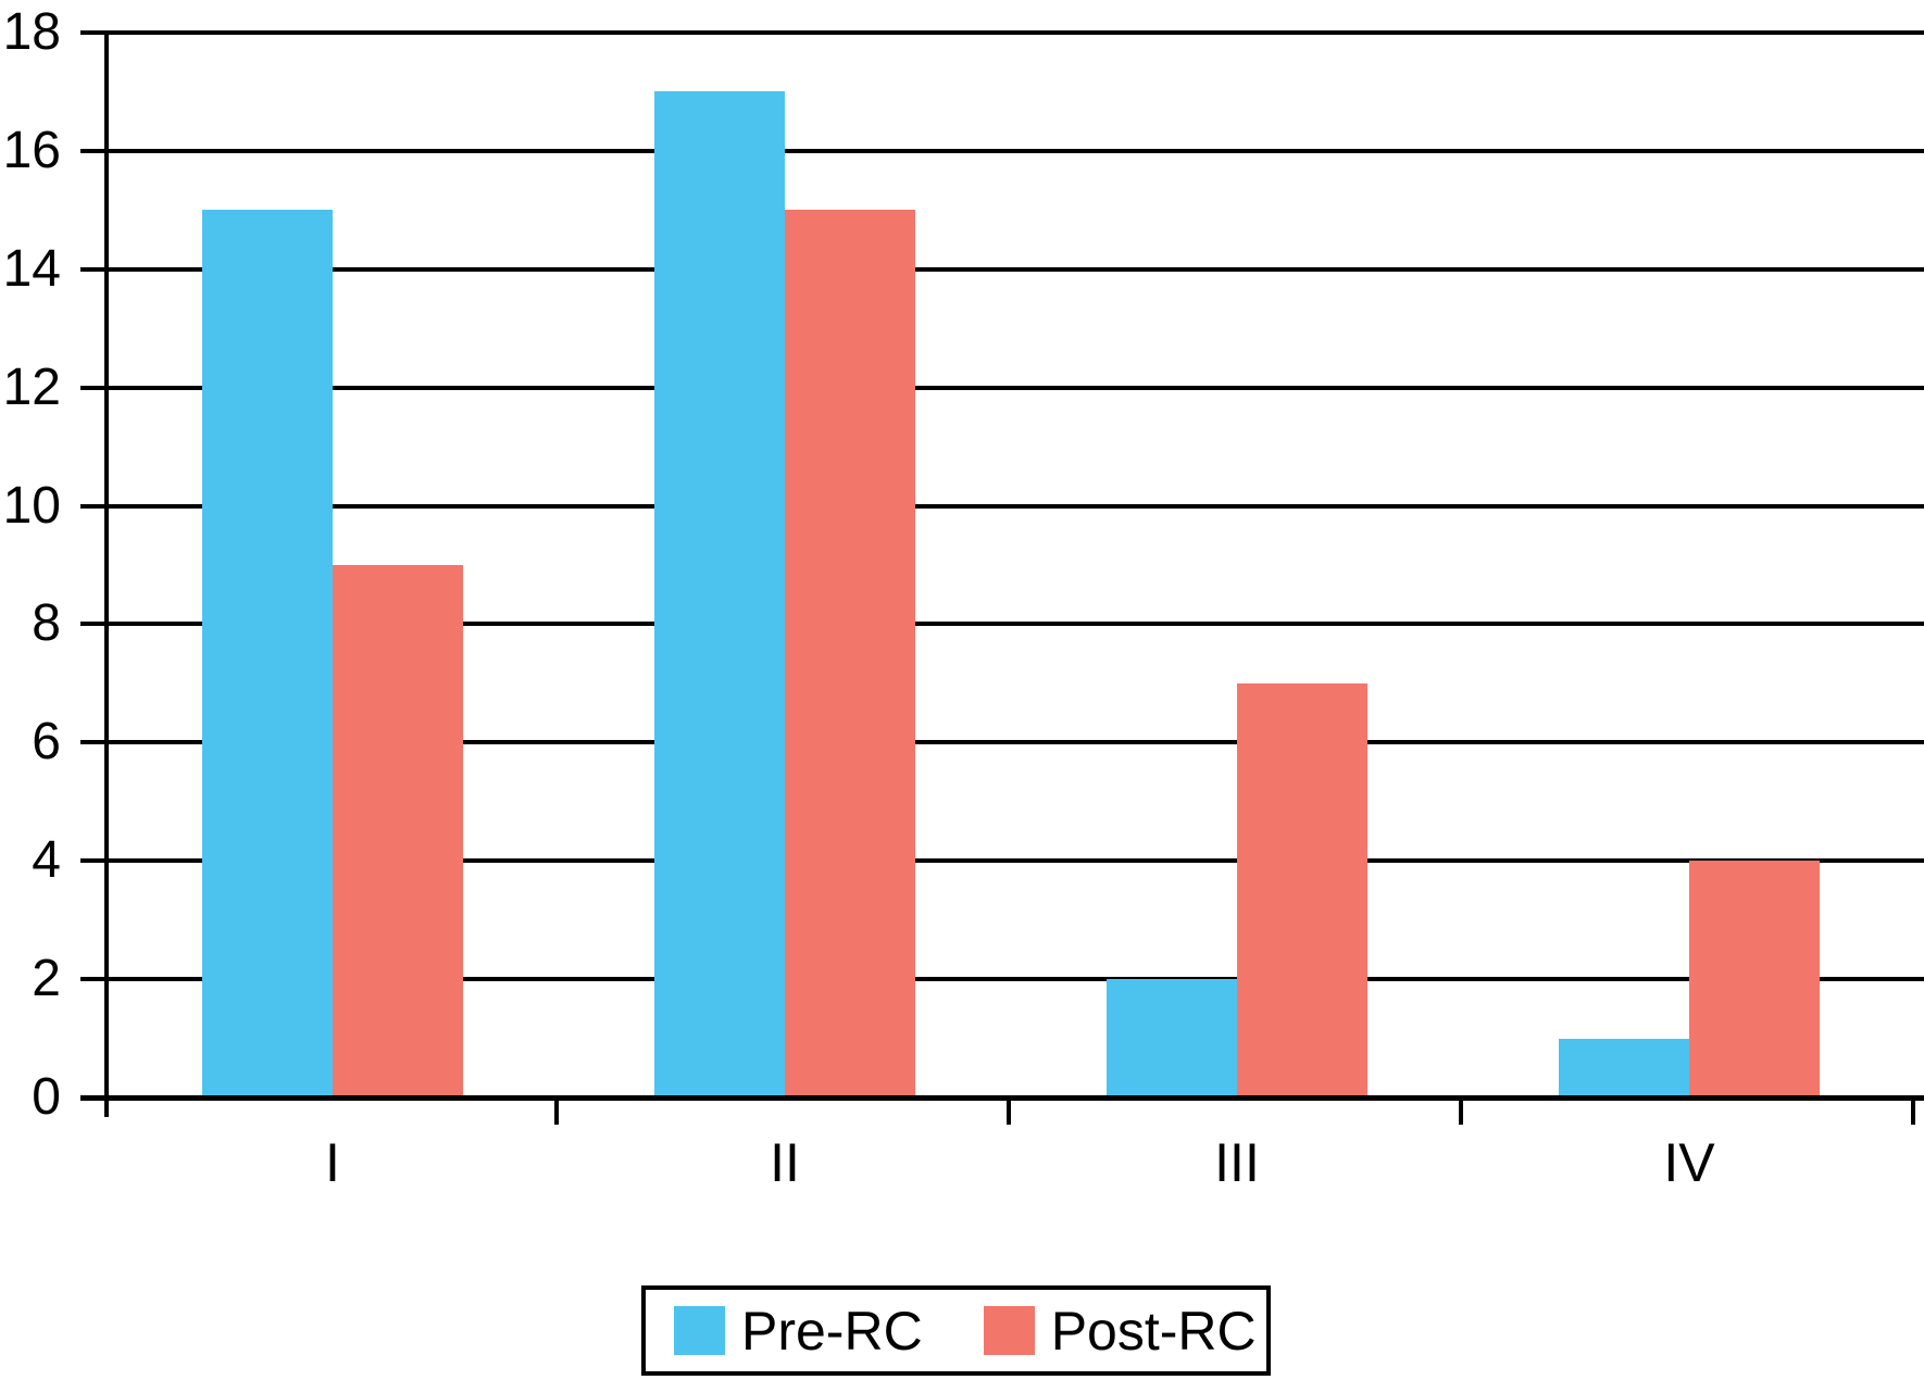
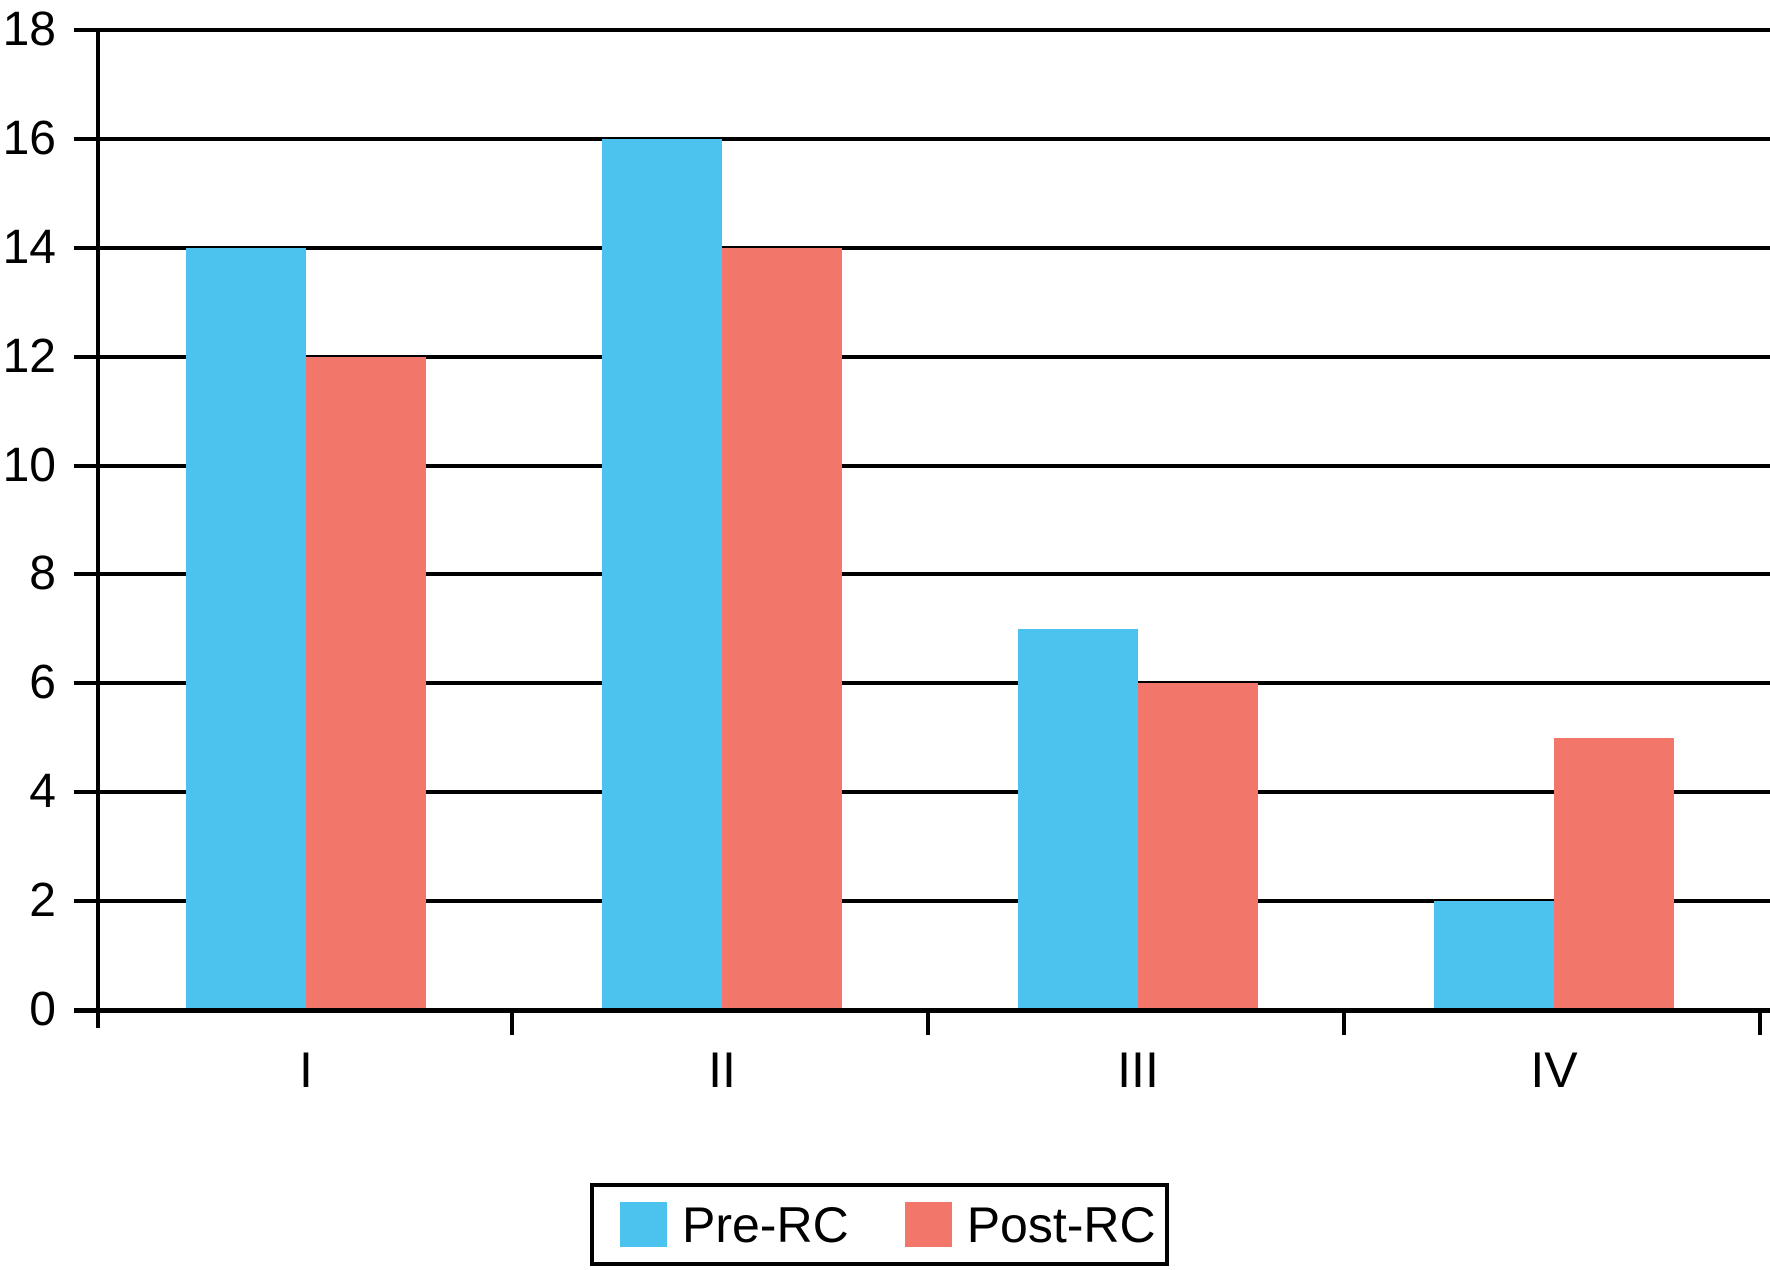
Pre-RC/I: 15 -> 14
Post-RC/I: 9 -> 12
Pre-RC/II: 17 -> 16
Post-RC/II: 15 -> 14
Pre-RC/III: 2 -> 7
Post-RC/III: 7 -> 6
Pre-RC/IV: 1 -> 2
Post-RC/IV: 4 -> 5
